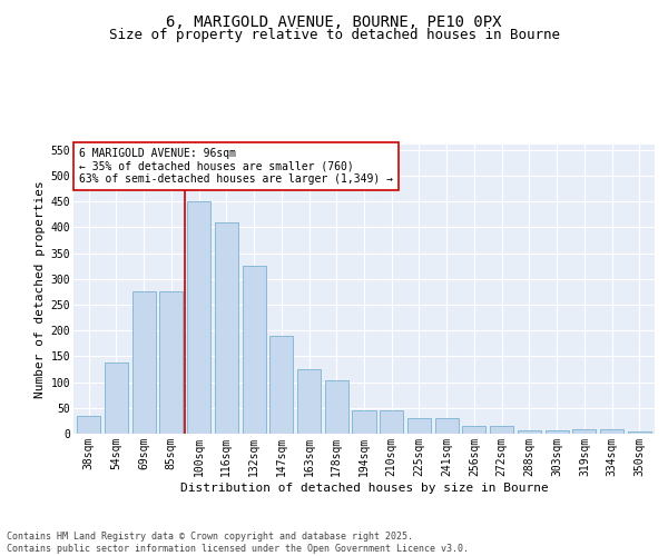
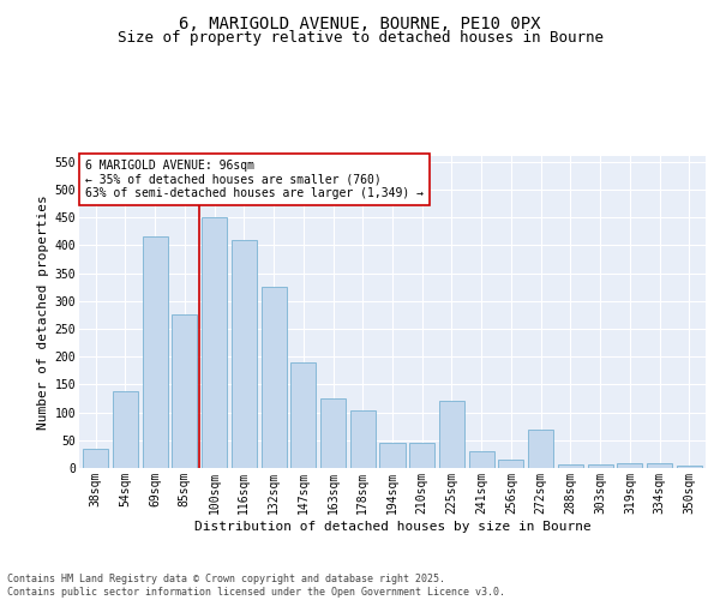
69sqm: 275 -> 415
225sqm: 31 -> 120
272sqm: 16 -> 70
